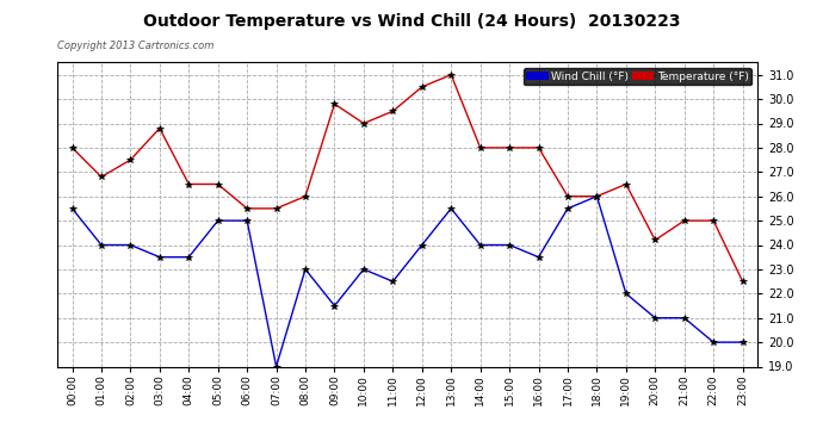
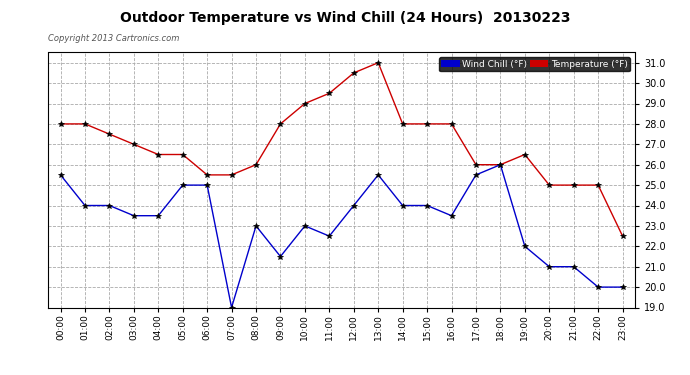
Temperature (°F)/01:00: 26.8 -> 28.0
Temperature (°F)/03:00: 28.8 -> 27.0
Temperature (°F)/09:00: 29.8 -> 28.0
Temperature (°F)/20:00: 24.2 -> 25.0
